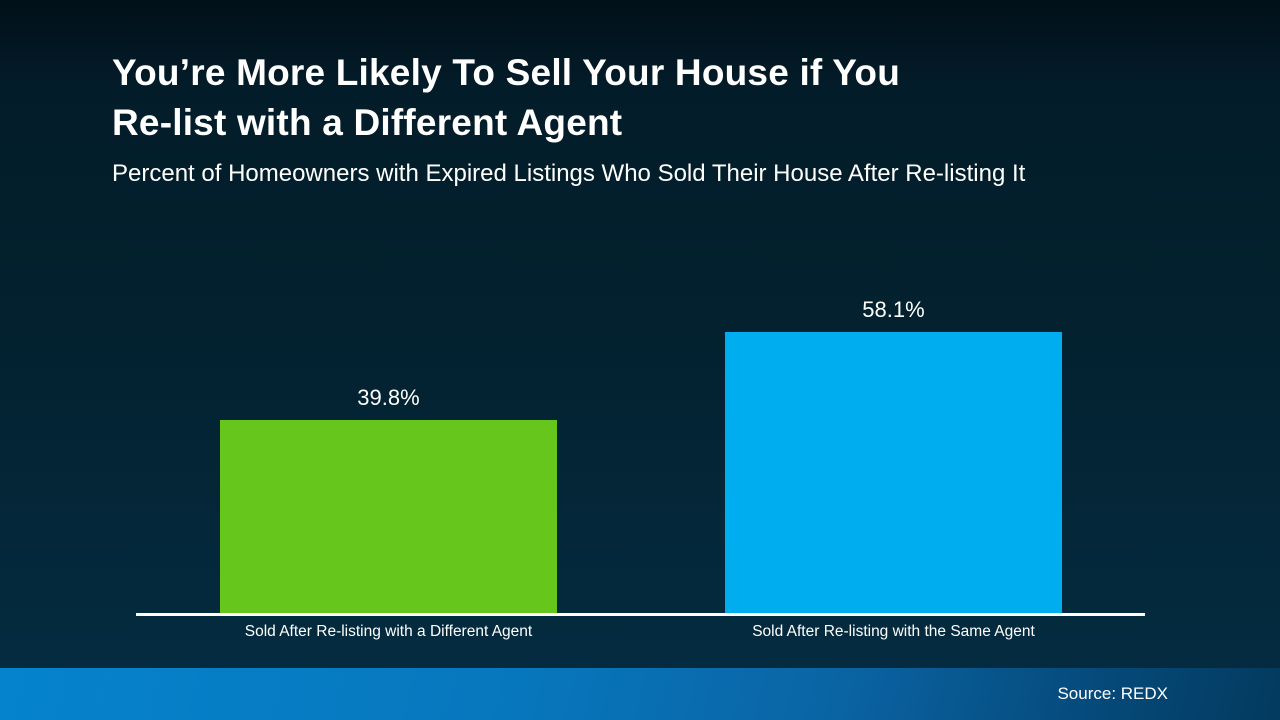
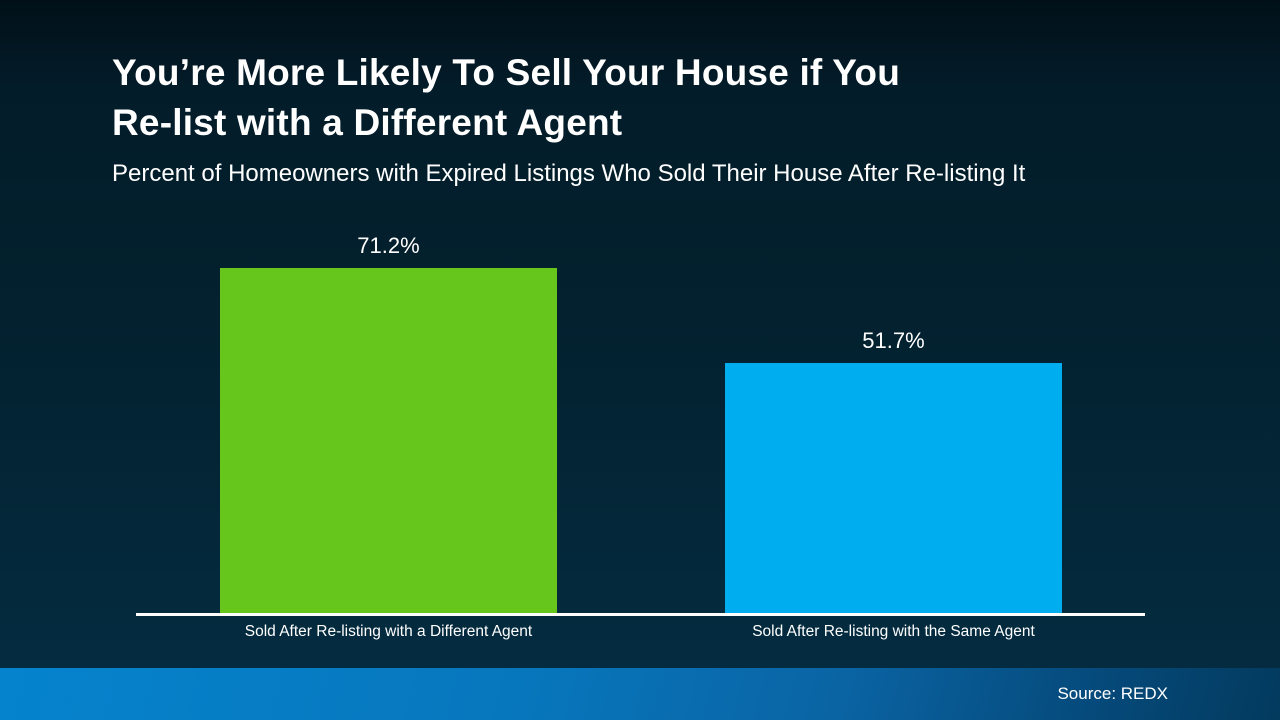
Sold After Re-listing with a Different Agent: 39.8% -> 71.2%
Sold After Re-listing with the Same Agent: 58.1% -> 51.7%
